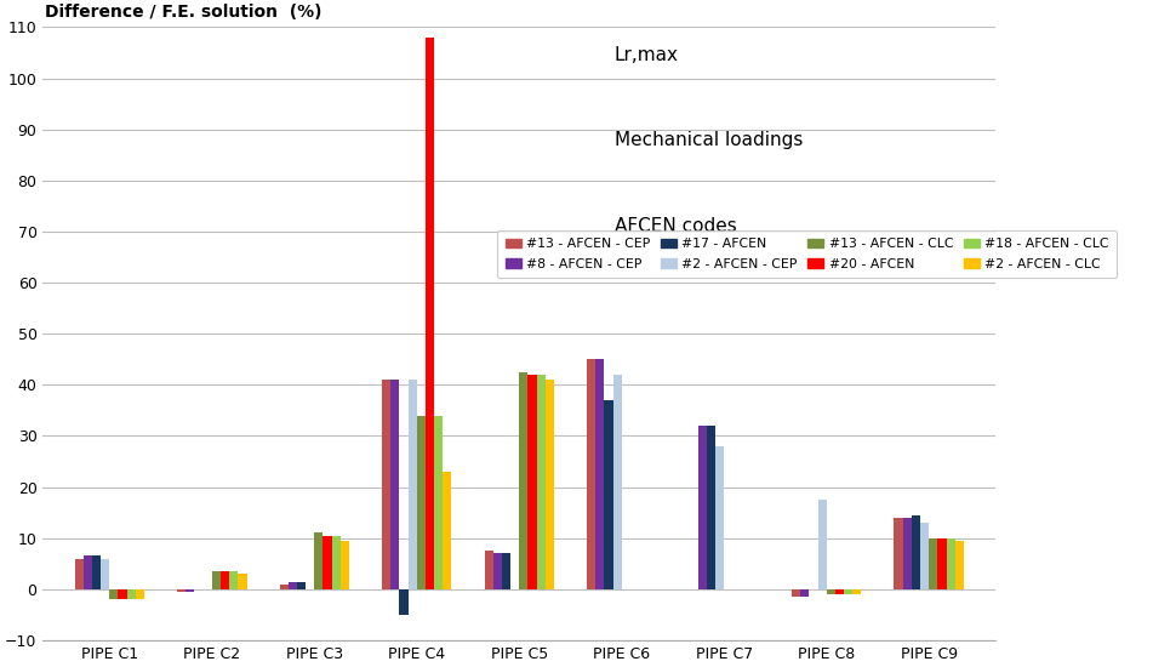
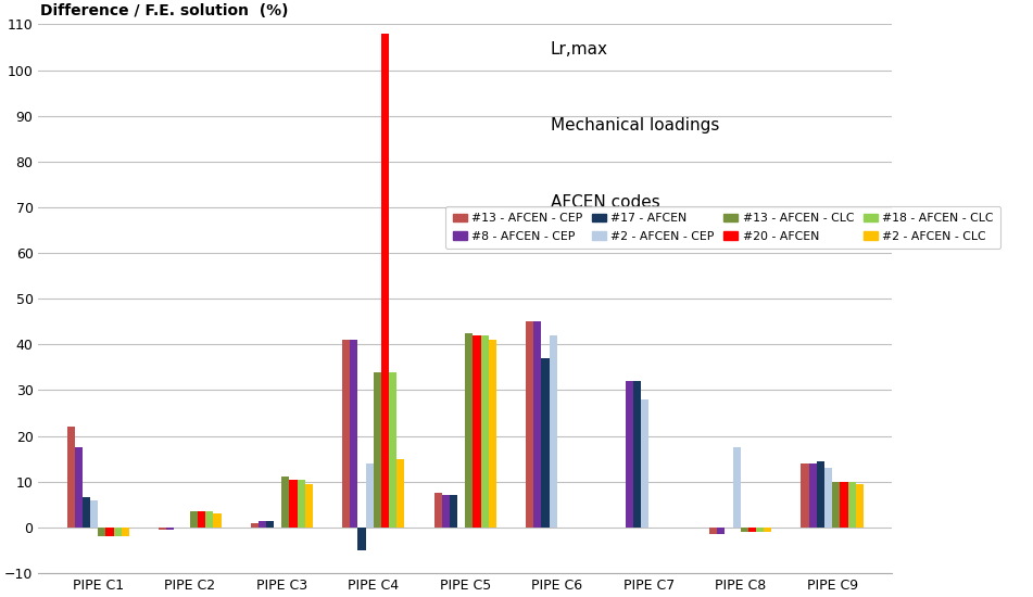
#13 - AFCEN - CEP/PIPE C1: 6.0 -> 22.0
#8 - AFCEN - CEP/PIPE C1: 6.5 -> 17.5
#2 - AFCEN - CEP/PIPE C4: 41.0 -> 14.0
#2 - AFCEN - CLC/PIPE C4: 23.0 -> 15.0
